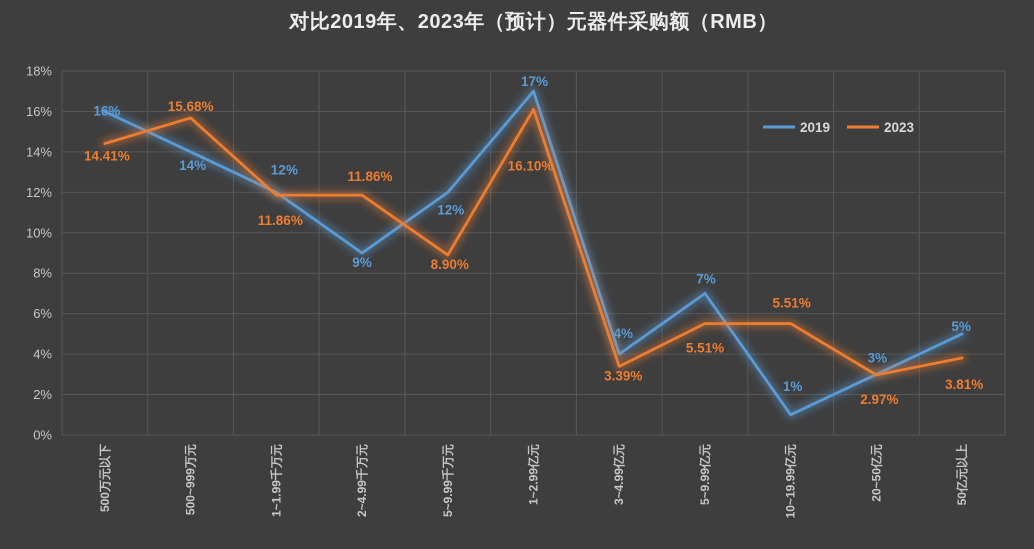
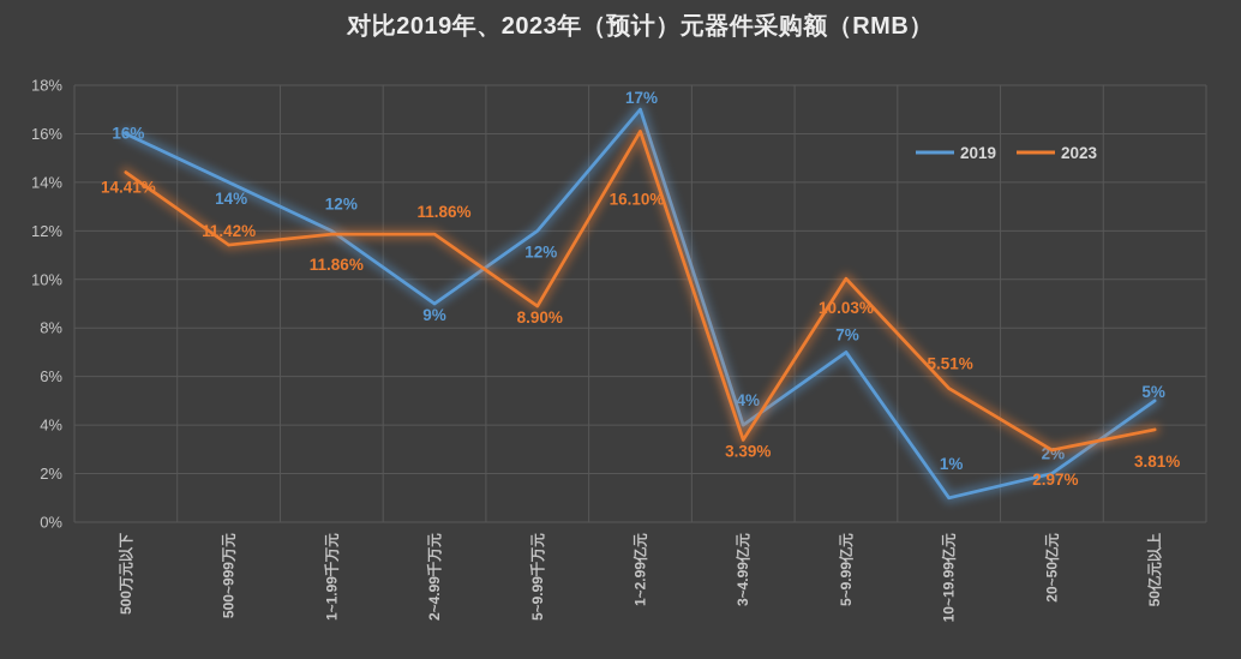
2023/500~999万元: 15.68% -> 11.42%
2023/5~9.99亿元: 5.51% -> 10.03%
2019/20~50亿元: 3% -> 2%
